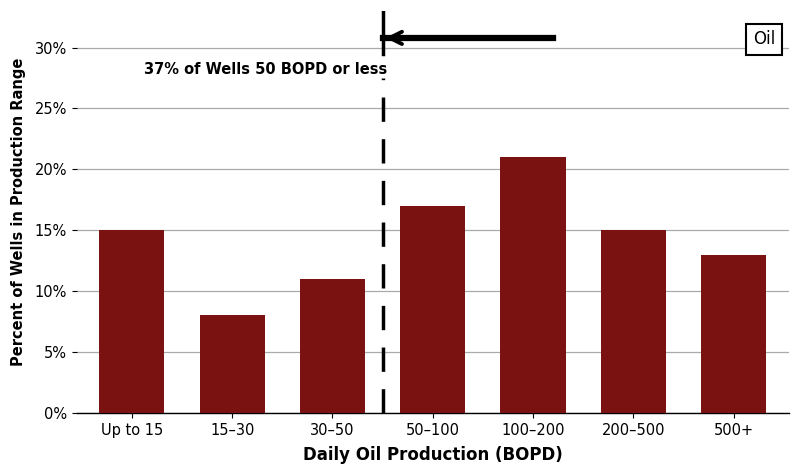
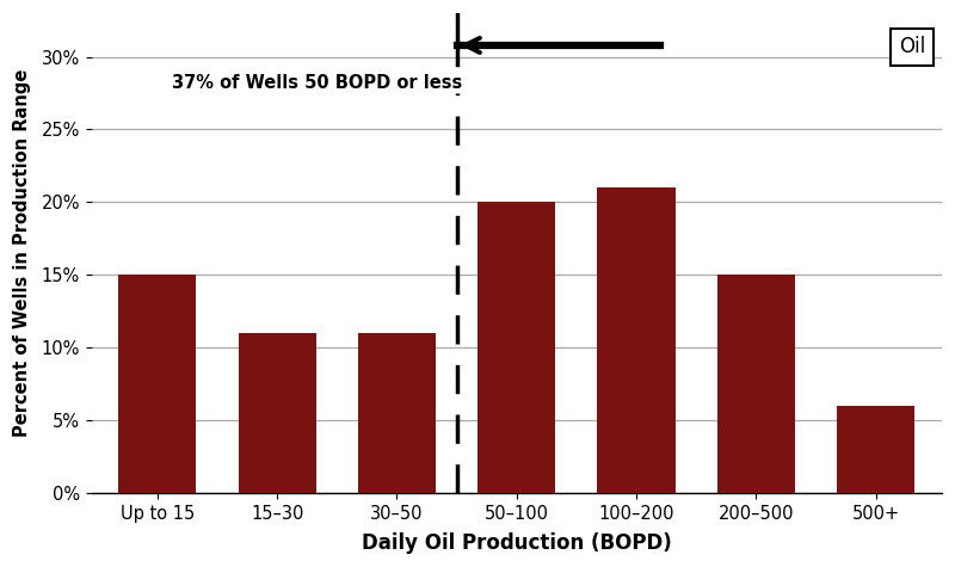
15–30: 8% -> 11%
50–100: 17% -> 20%
500+: 13% -> 6%
